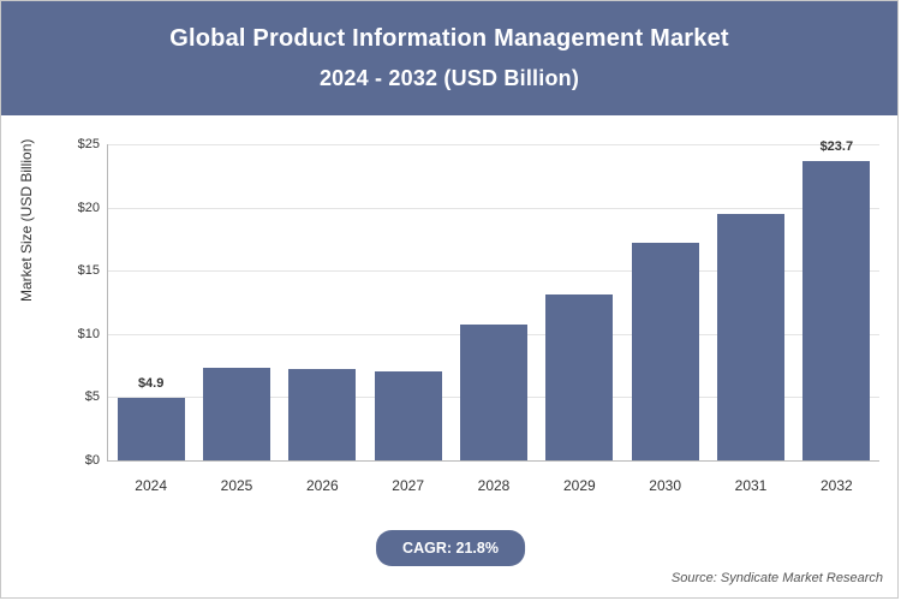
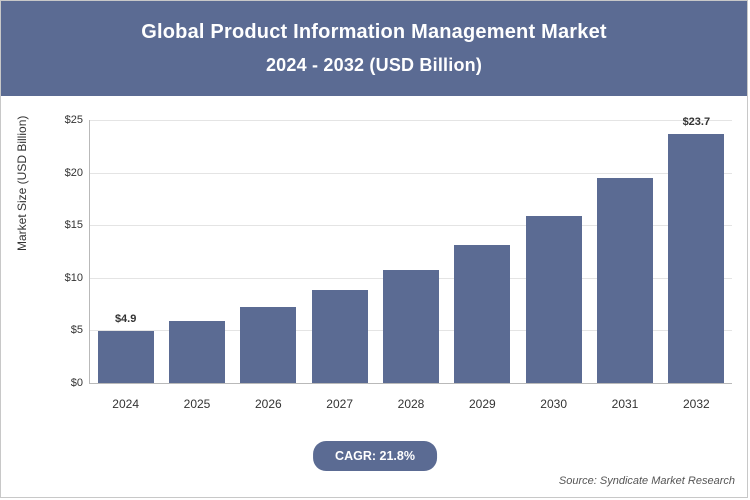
2025: $7.3 -> $5.9
2027: $7.0 -> $8.8
2030: $17.2 -> $15.9
